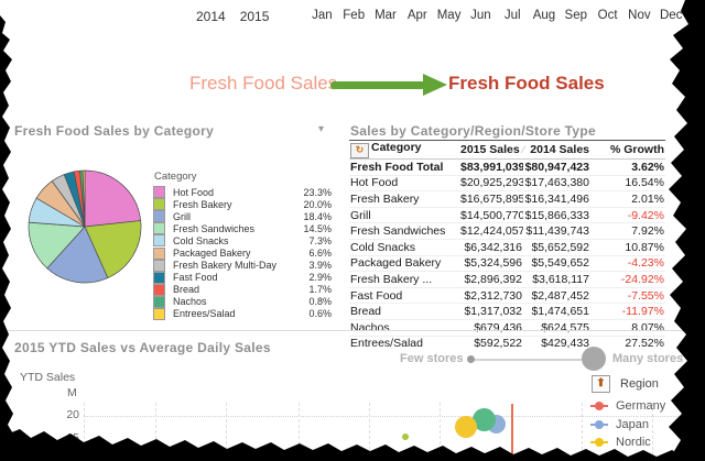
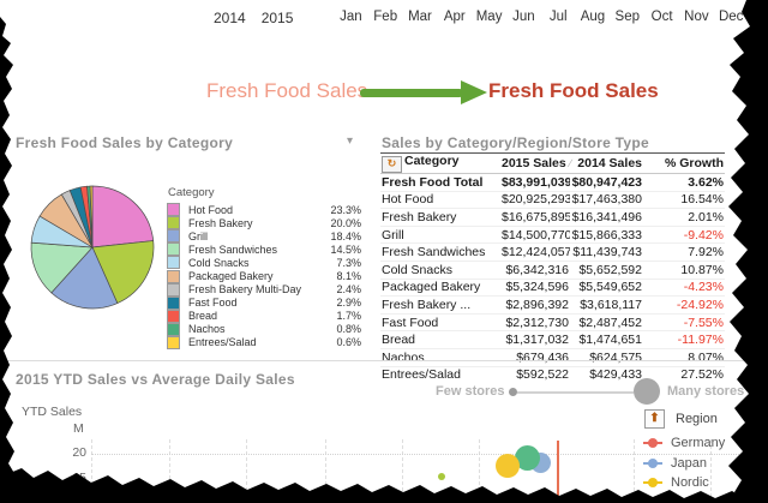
Fresh Food Sales by Category/Packaged Bakery: 6.6% -> 8.1%
Fresh Food Sales by Category/Fresh Bakery Multi-Day: 3.9% -> 2.4%
